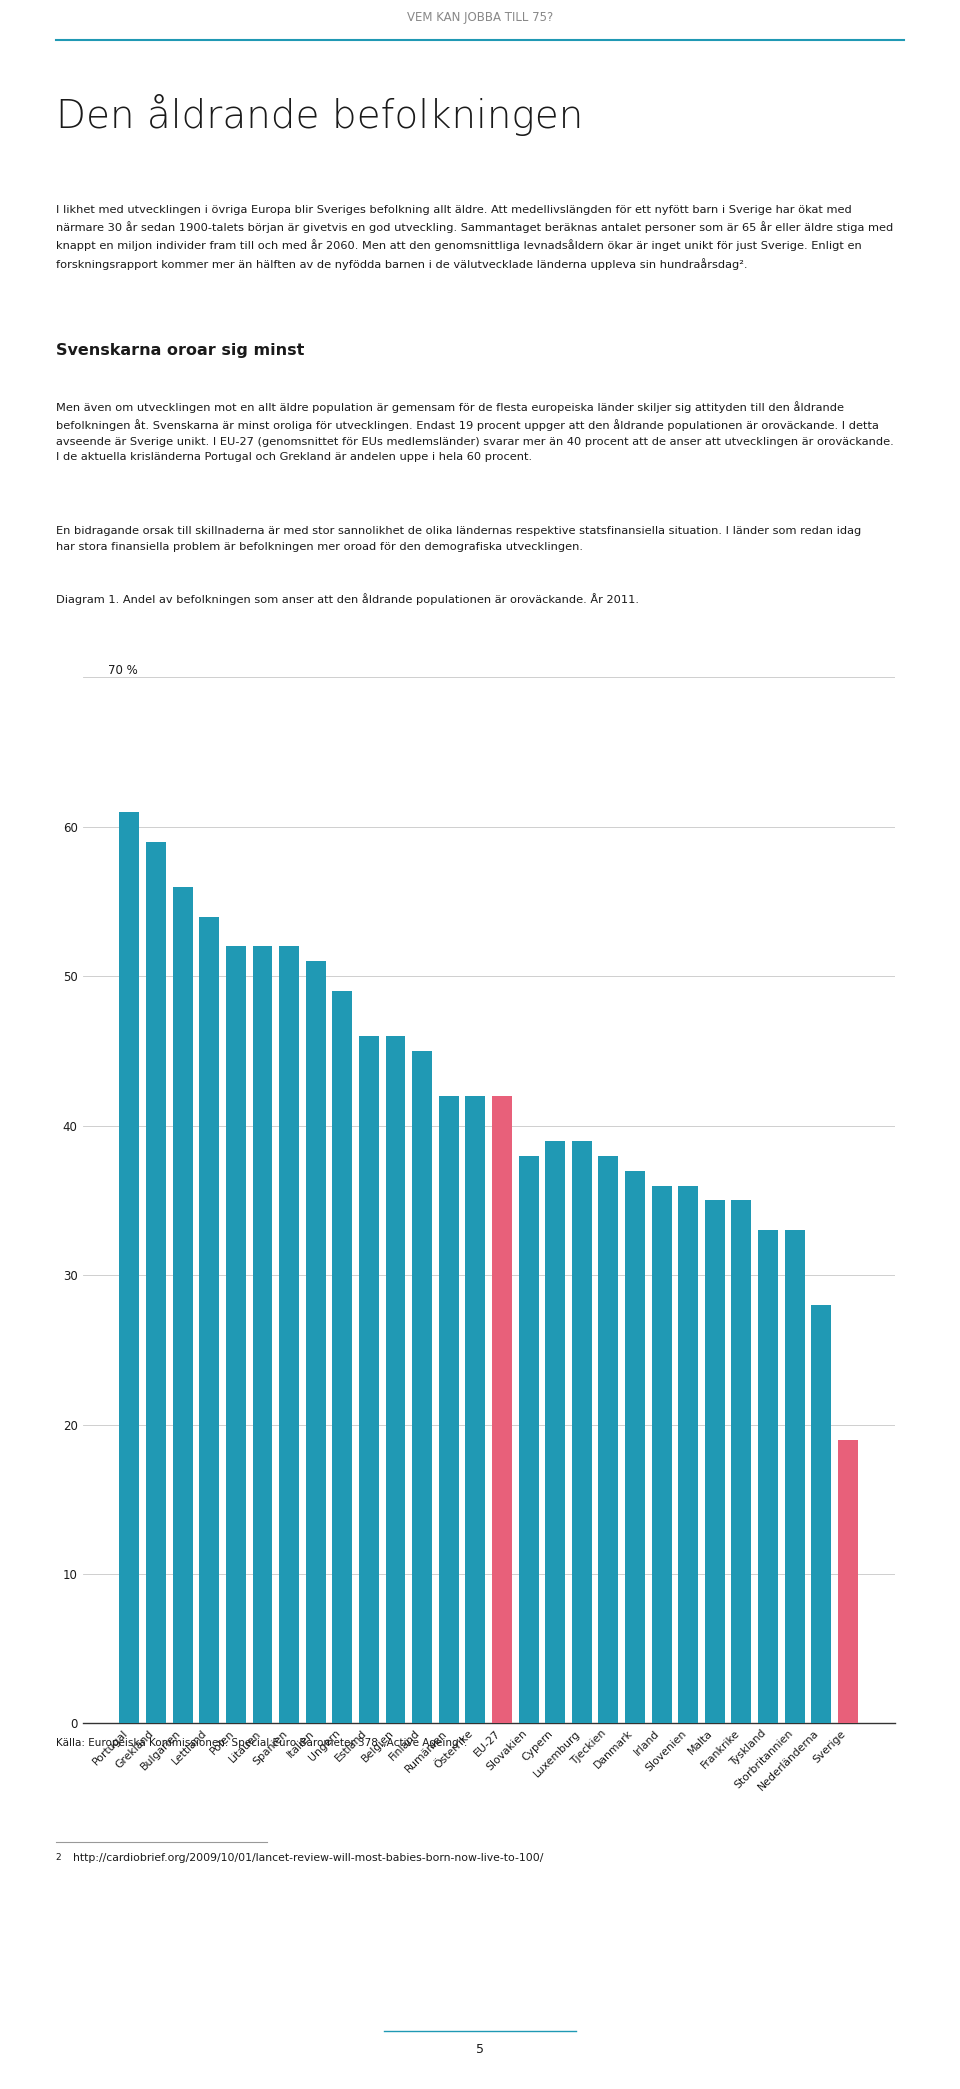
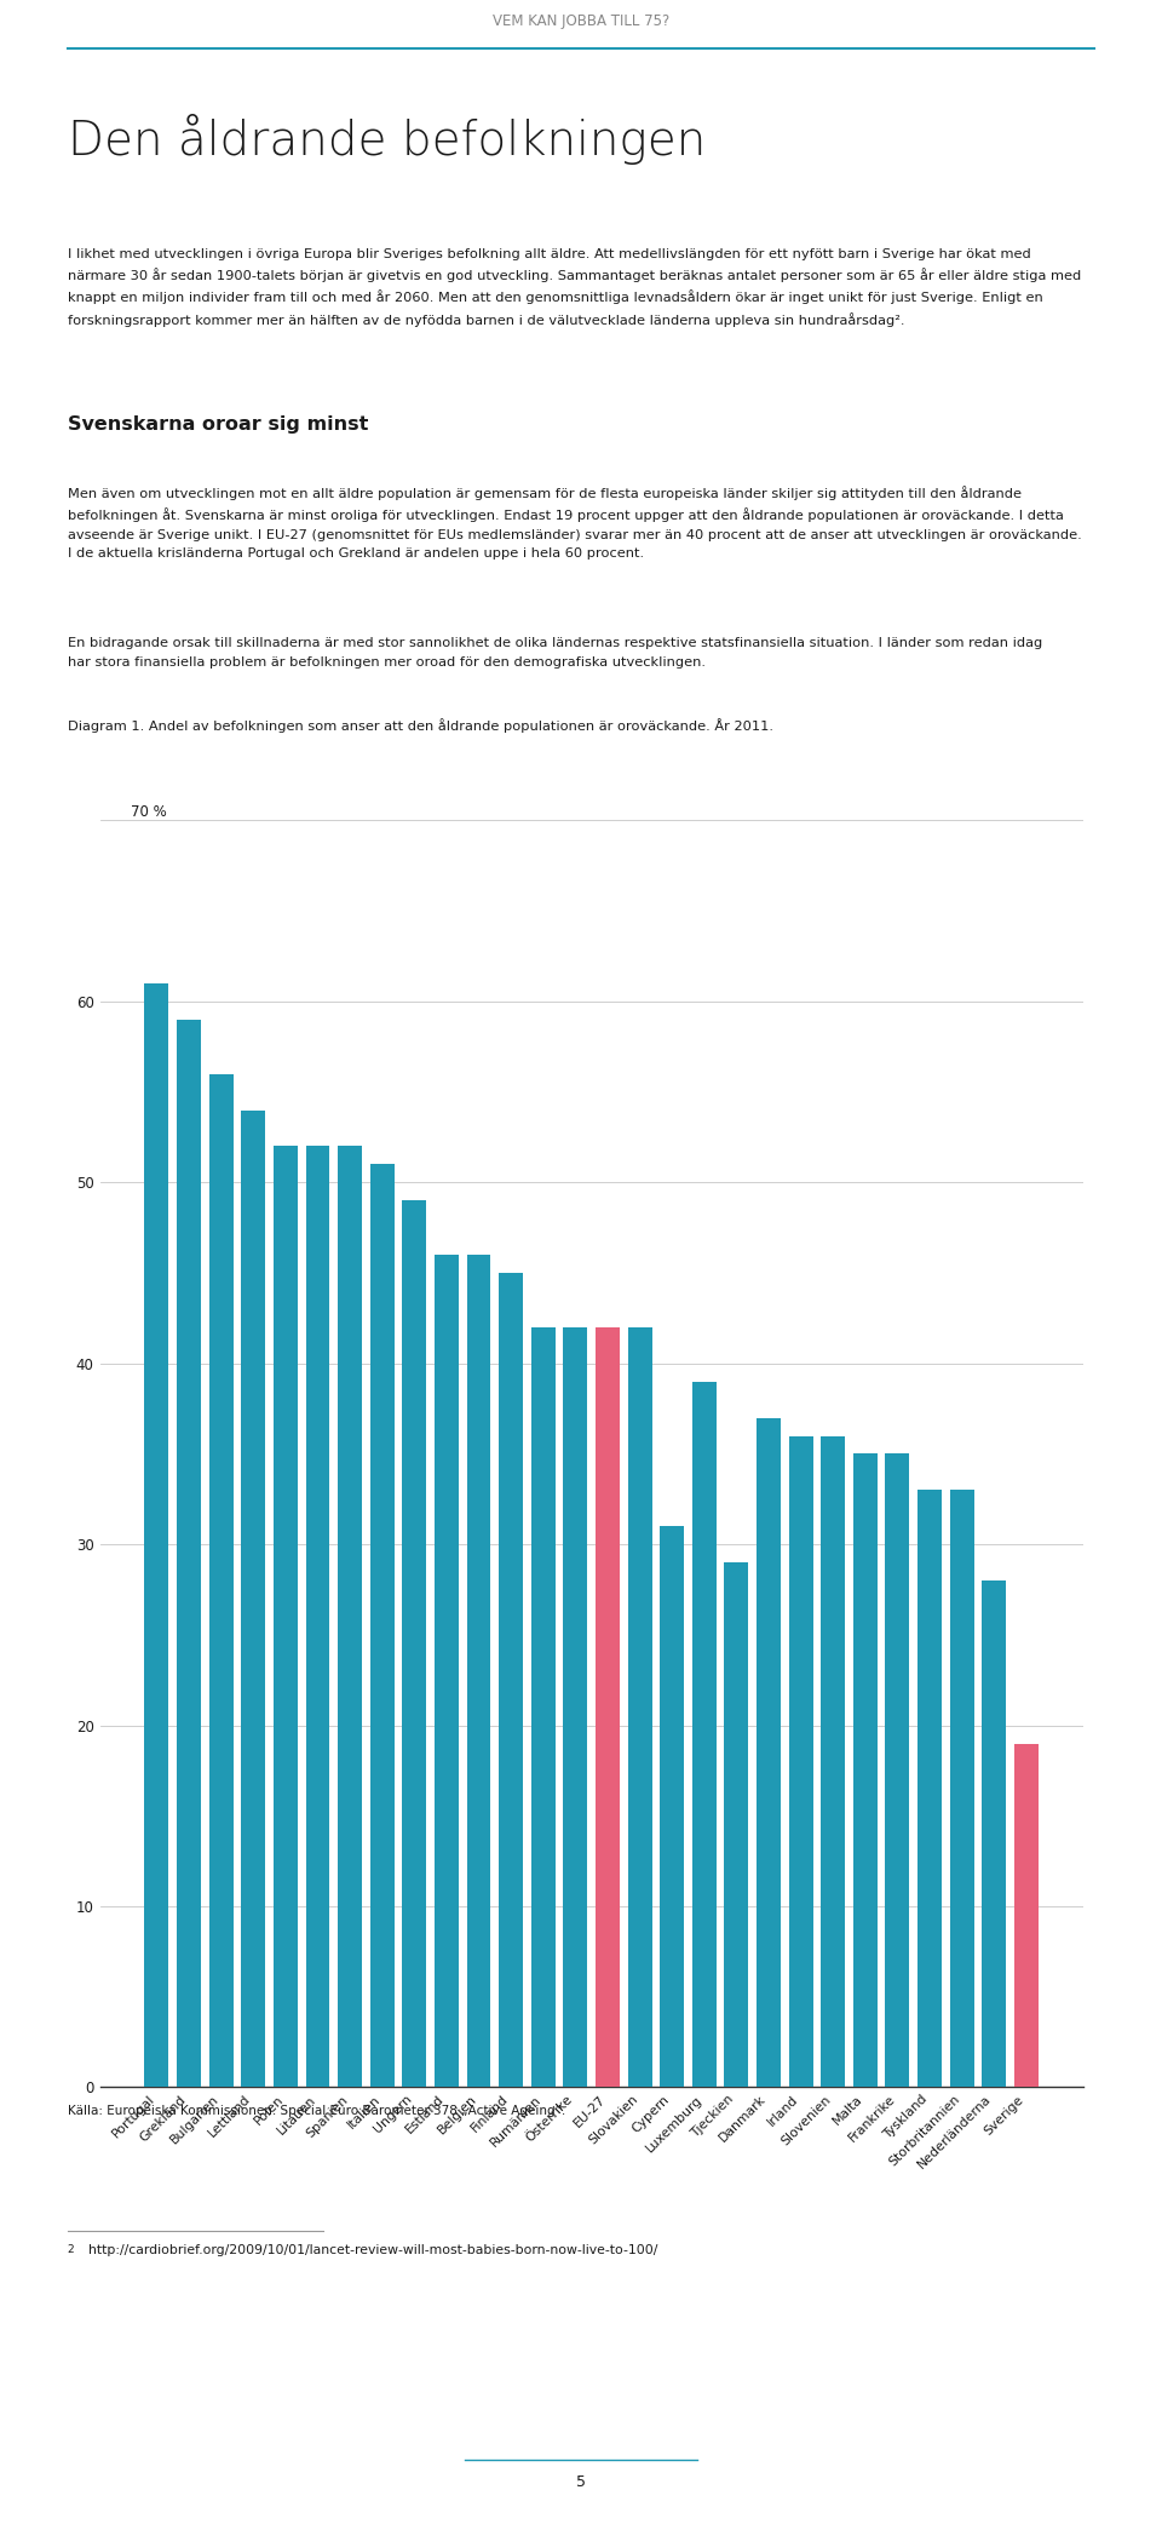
Slovakien: 38 -> 42
Cypern: 39 -> 31
Tjeckien: 38 -> 29
